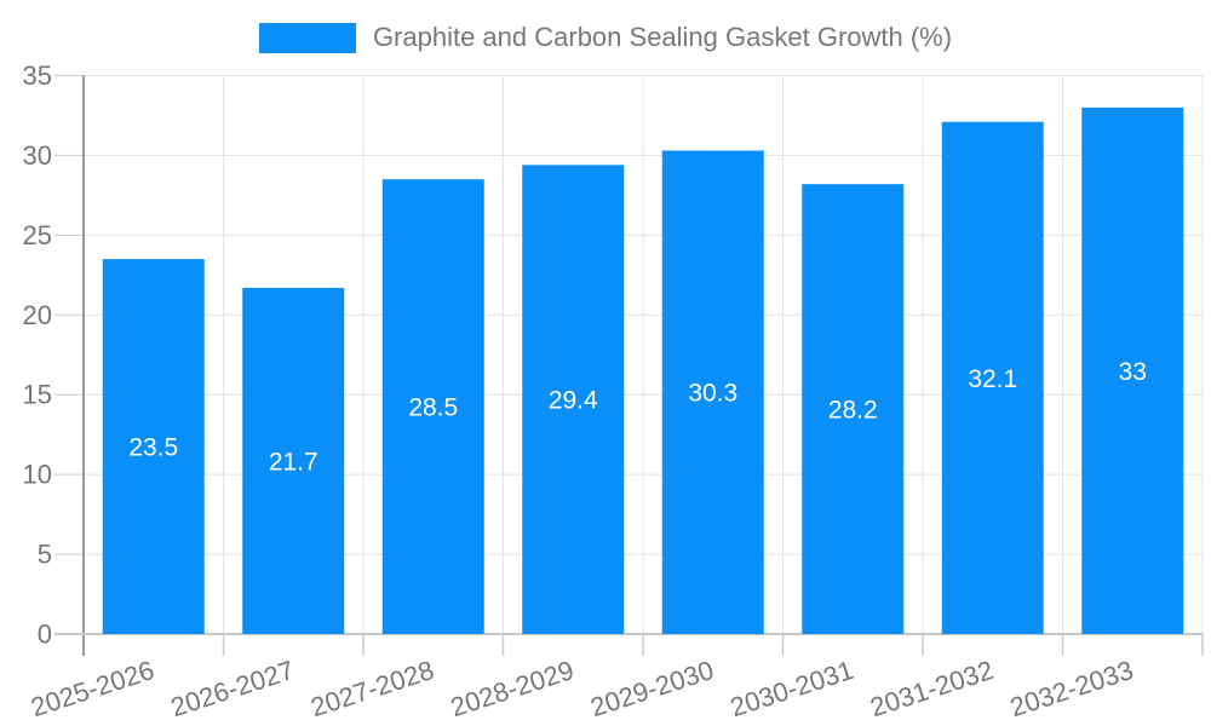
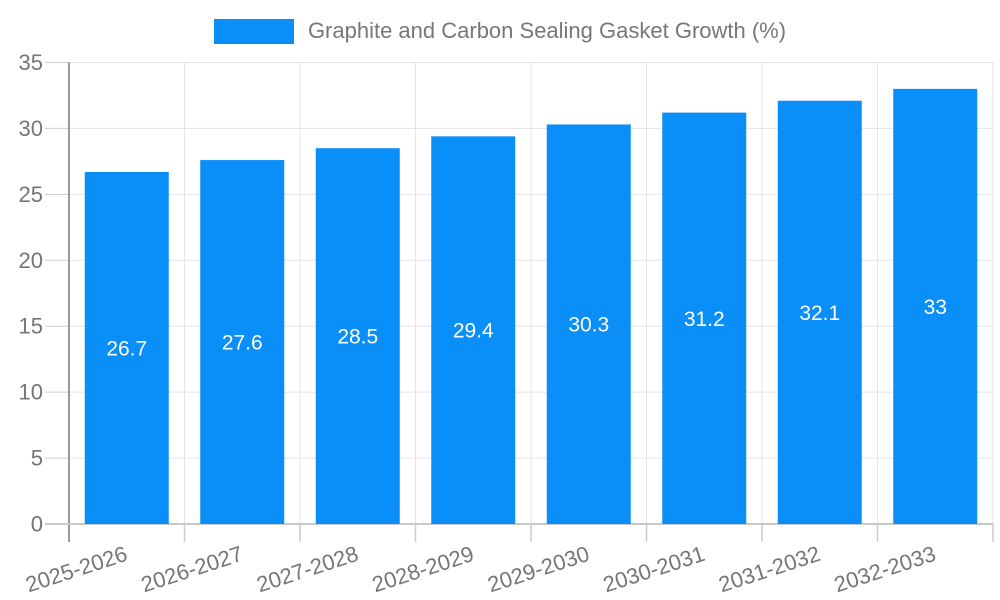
2025-2026: 23.5 -> 26.7
2026-2027: 21.7 -> 27.6
2030-2031: 28.2 -> 31.2
